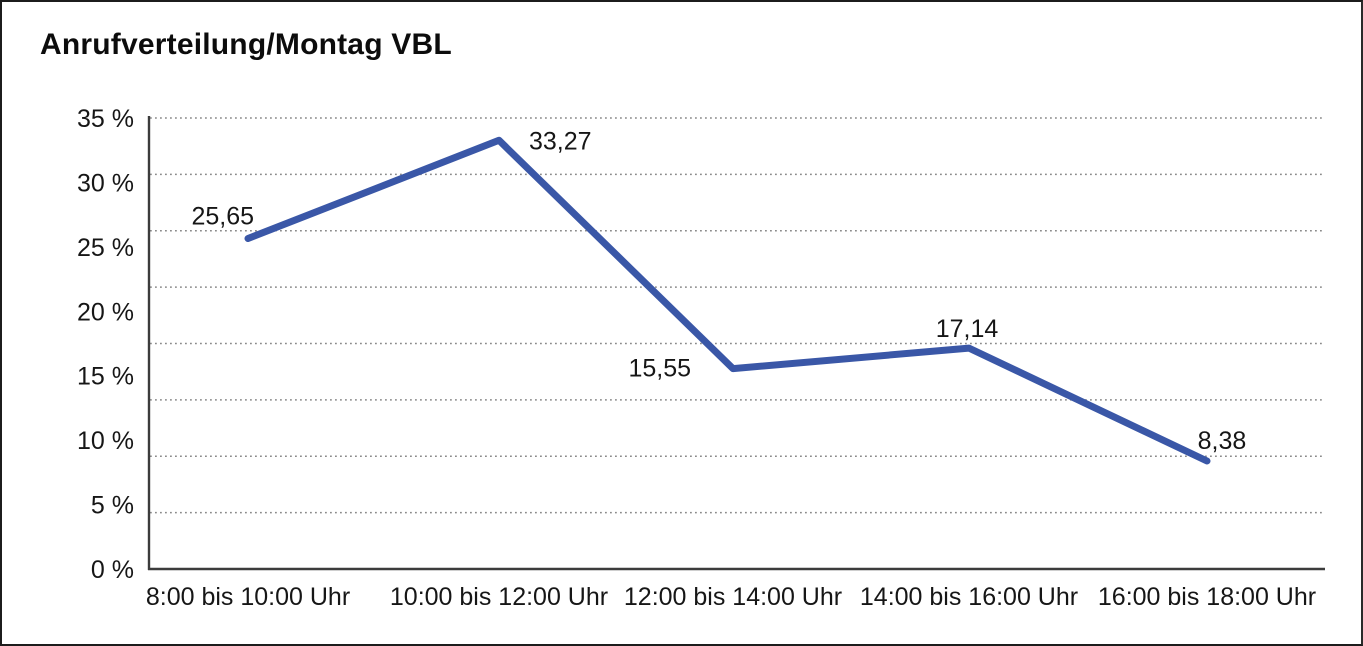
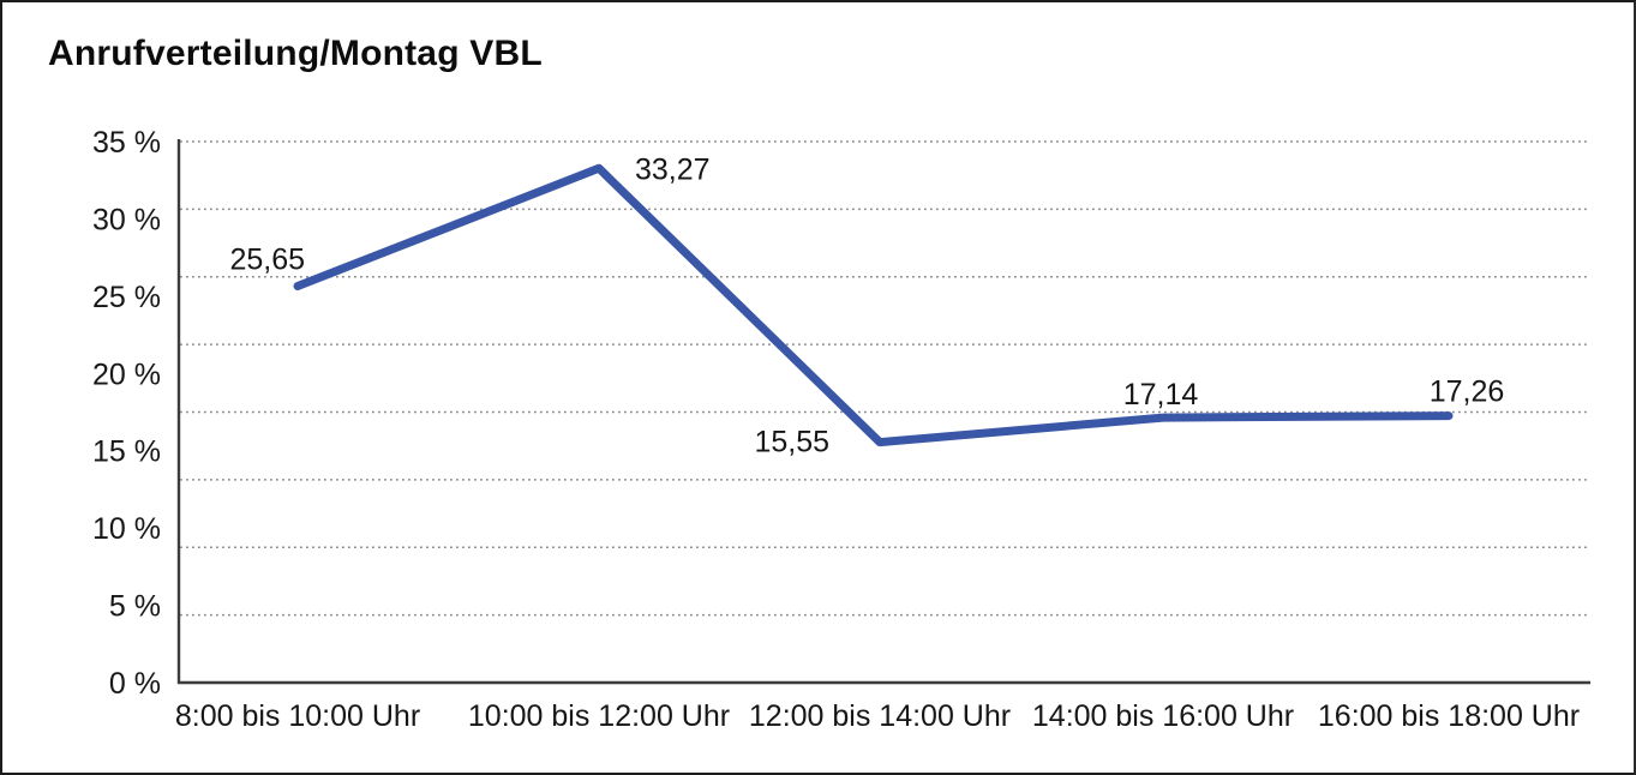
16:00 bis 18:00 Uhr: 8,38 -> 17,26
